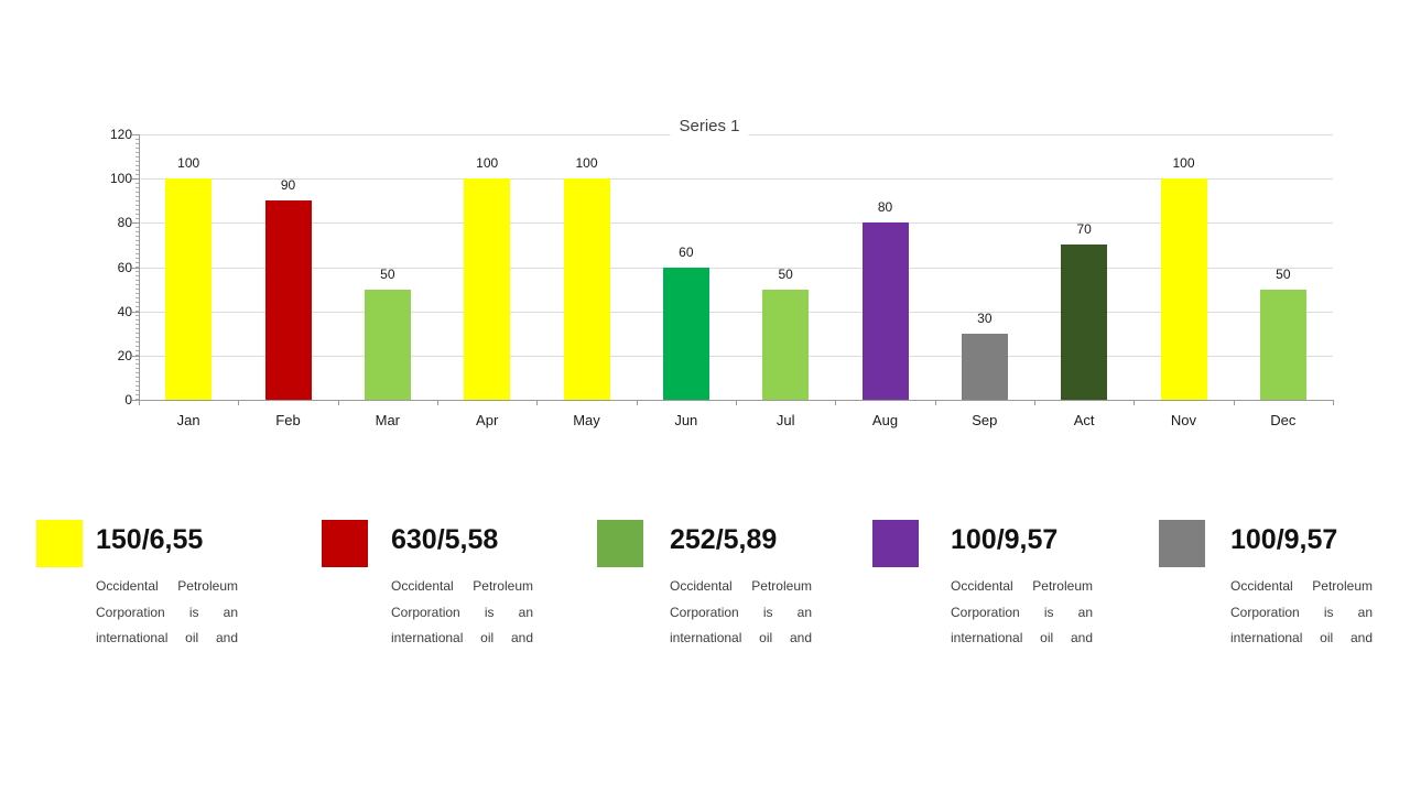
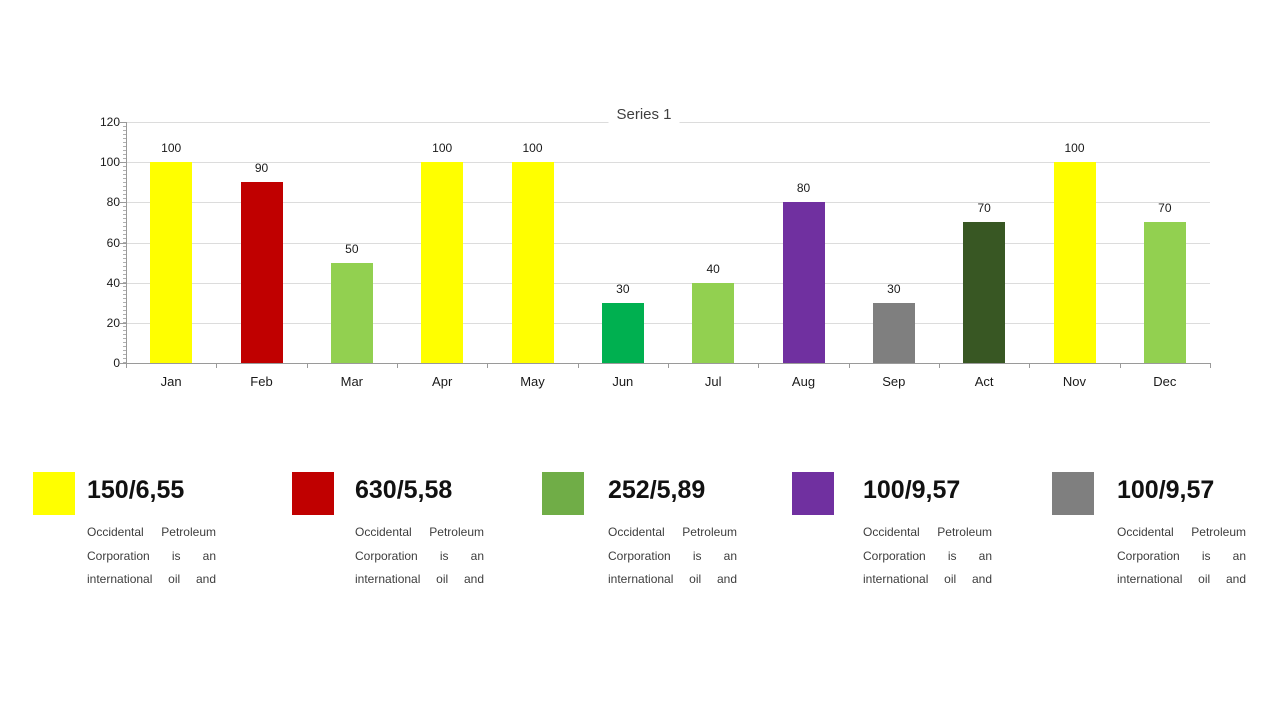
Jun: 60 -> 30
Jul: 50 -> 40
Dec: 50 -> 70
